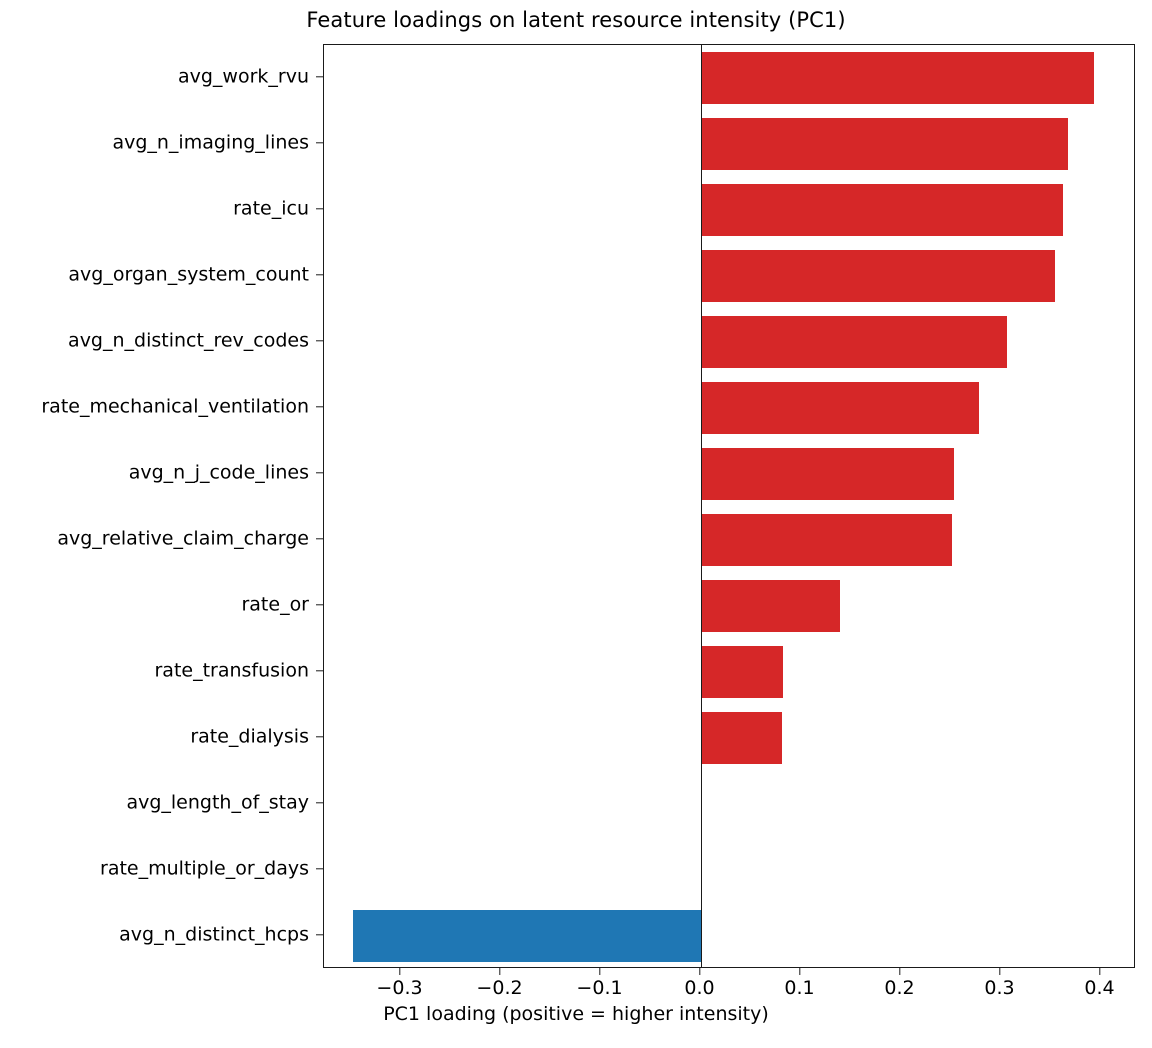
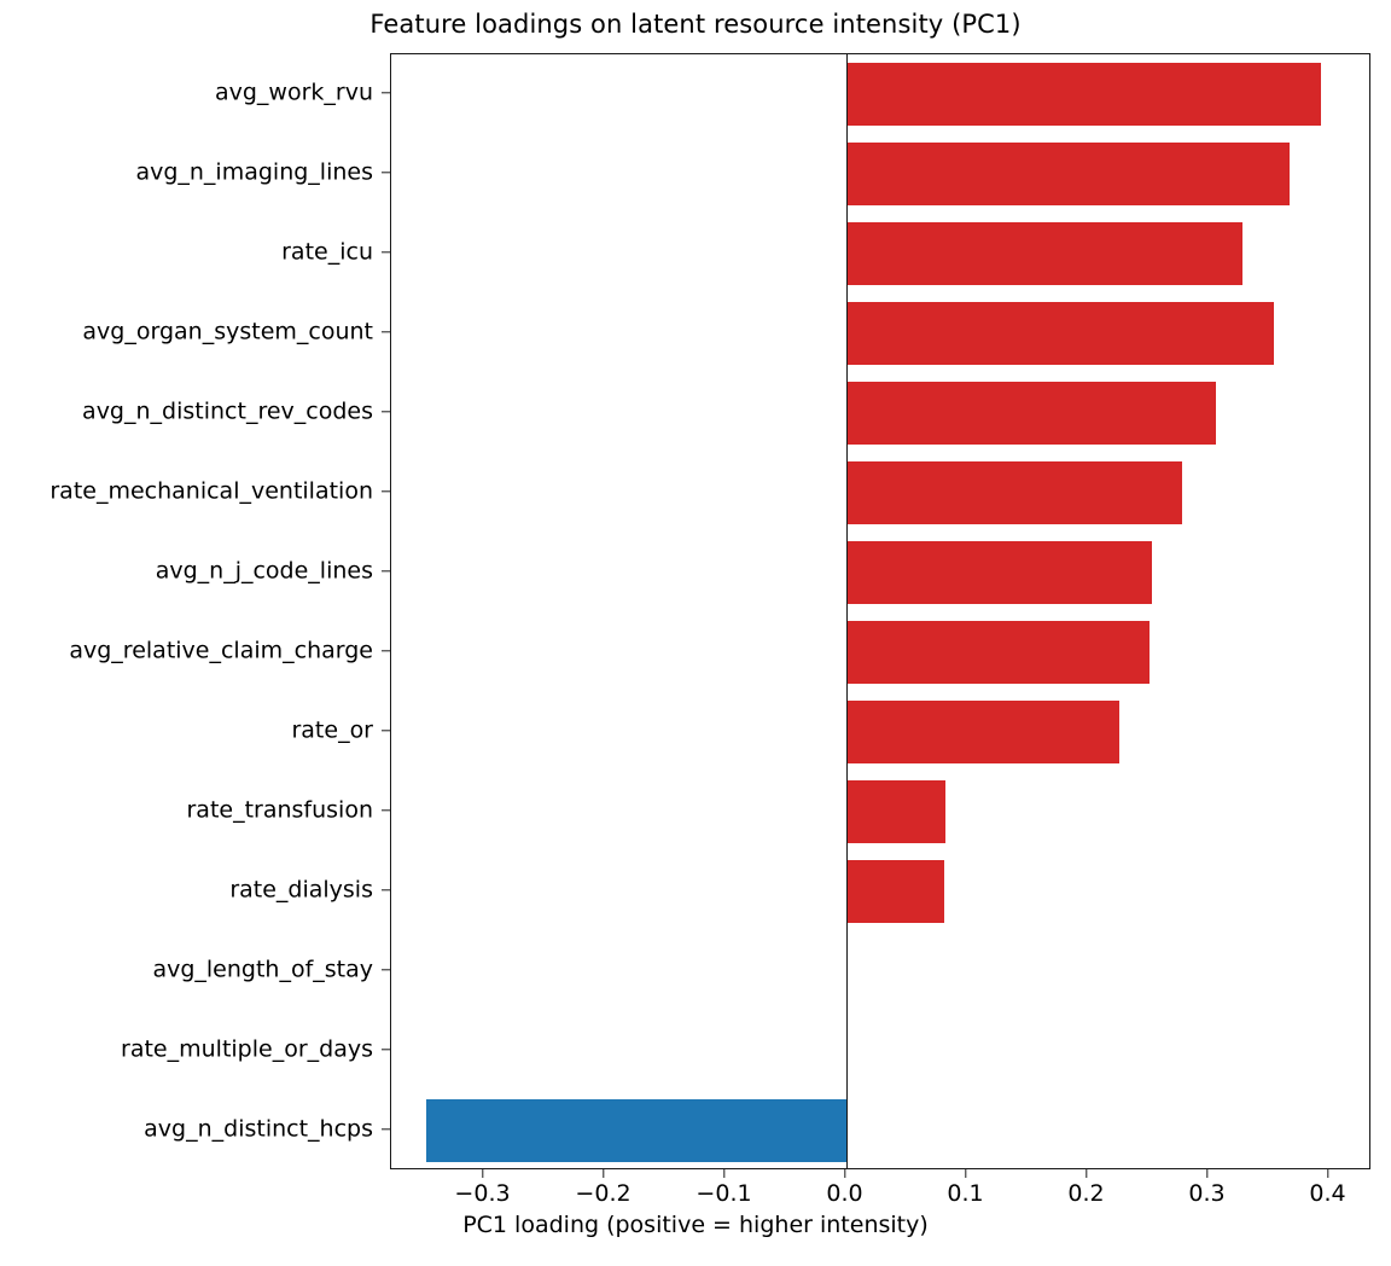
rate_icu: 0.362 -> 0.328
rate_or: 0.139 -> 0.226
